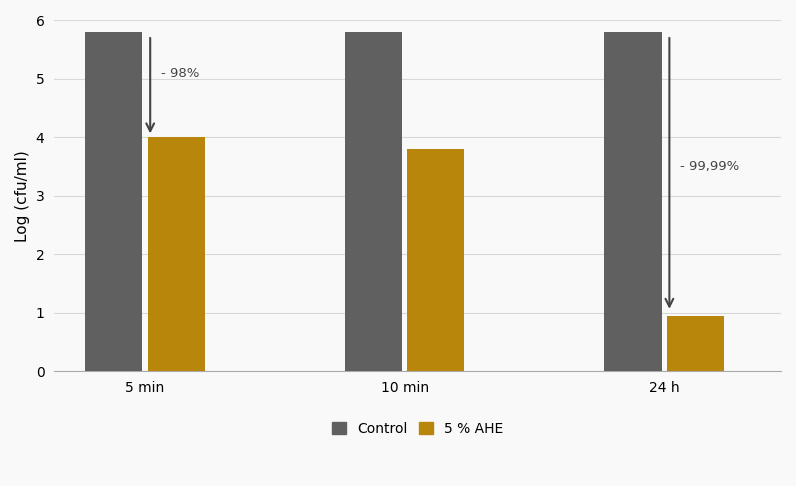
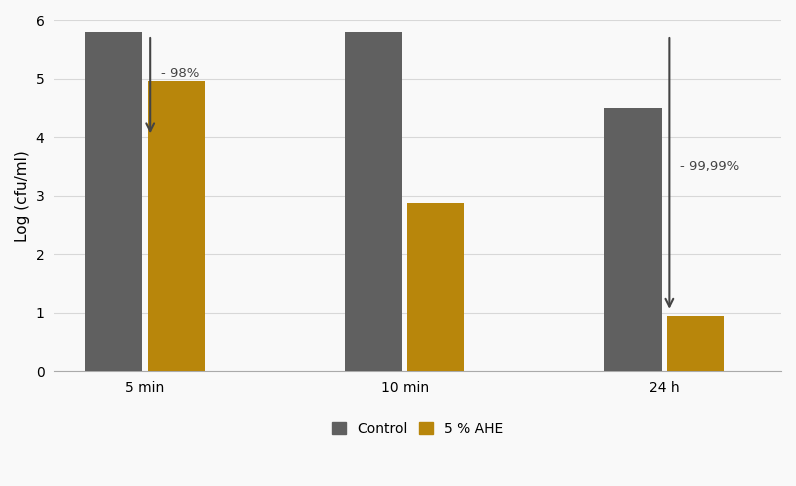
5 % AHE/5 min: 4.00 -> 4.96
5 % AHE/10 min: 3.80 -> 2.88
Control/24 h: 5.8 -> 4.5
